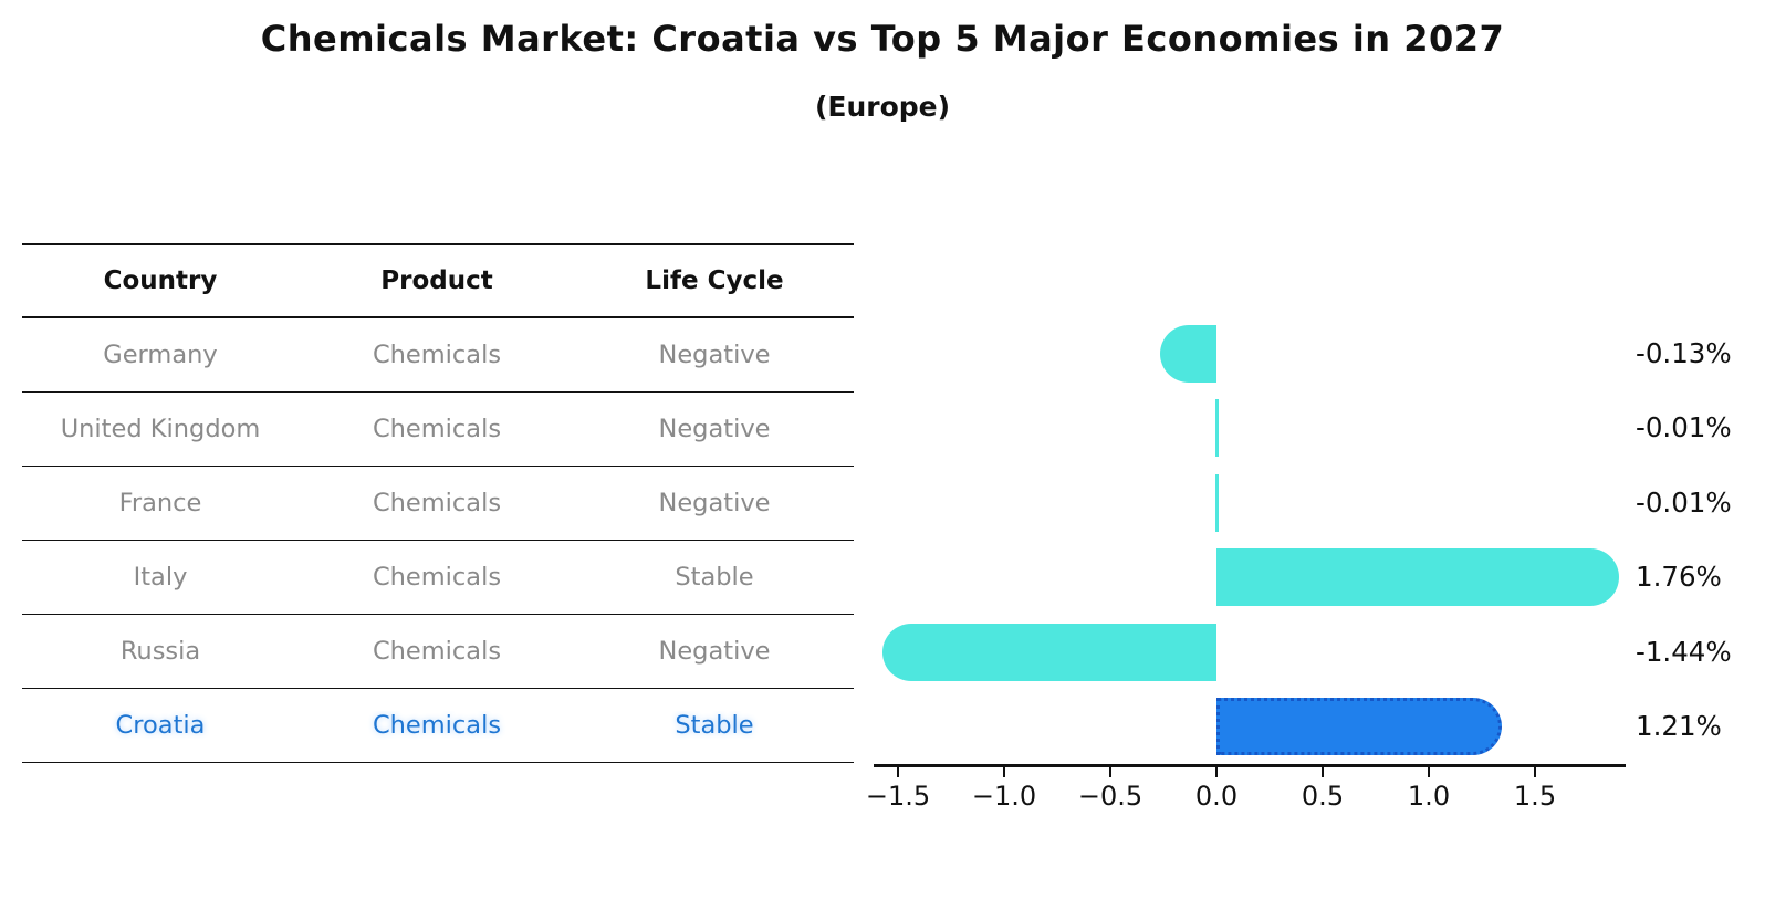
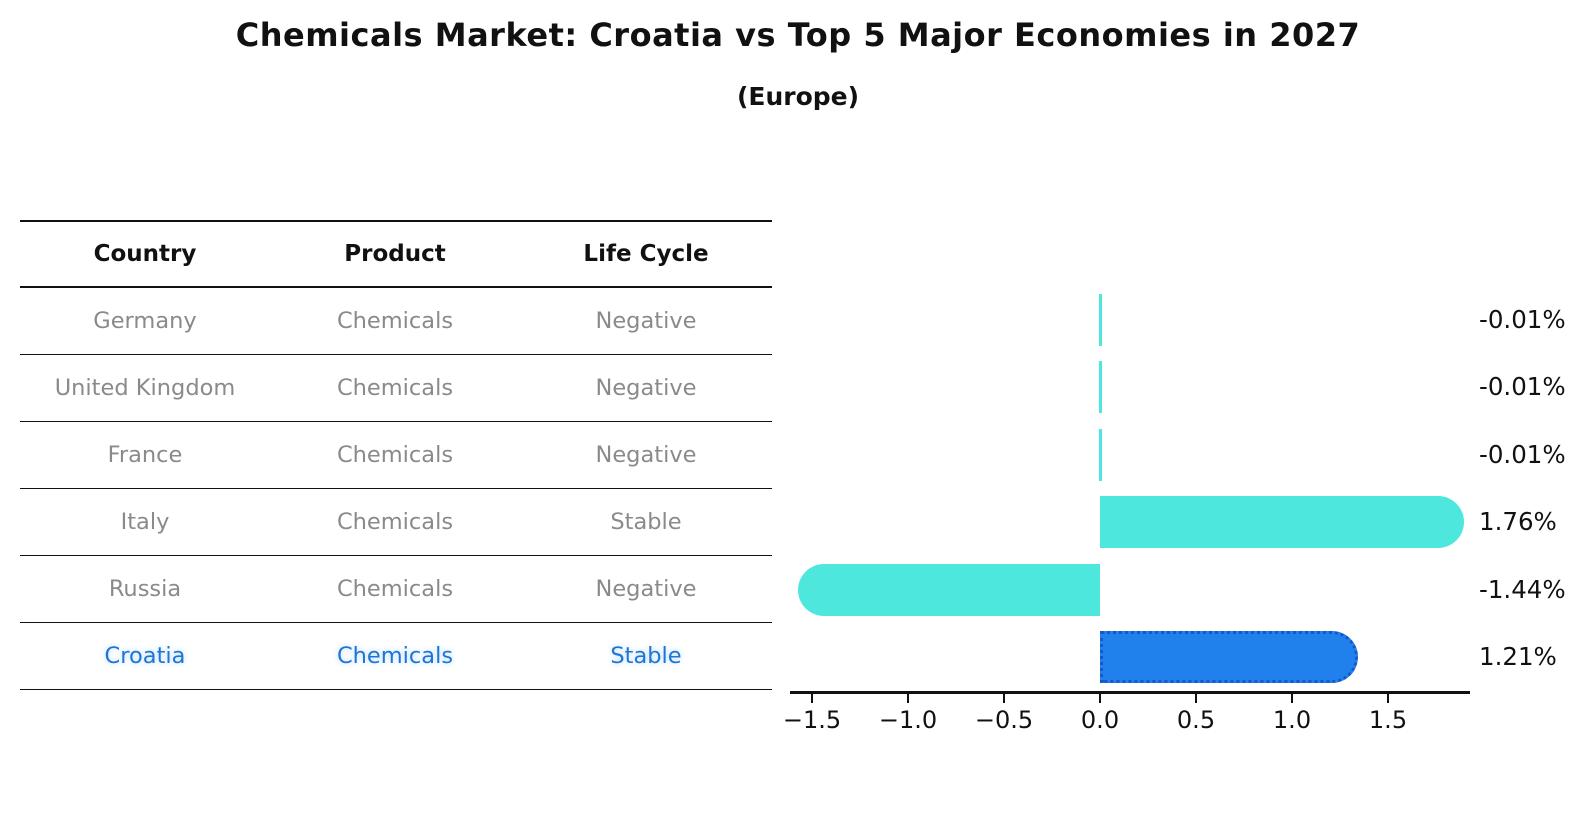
Germany: -0.13% -> -0.01%
